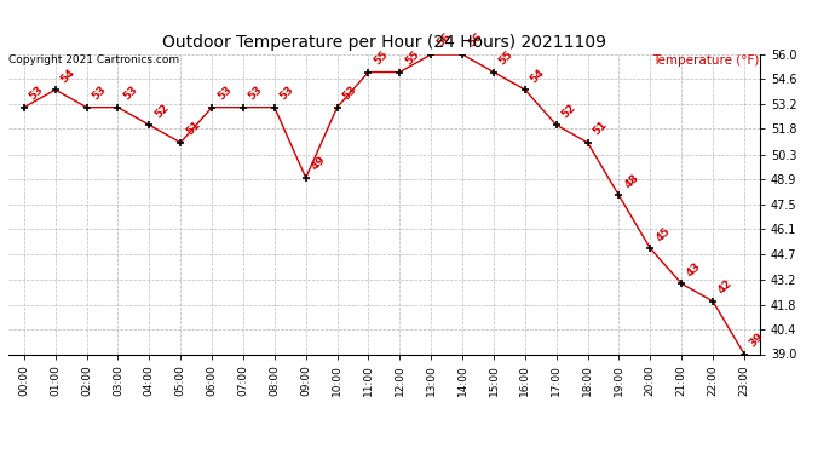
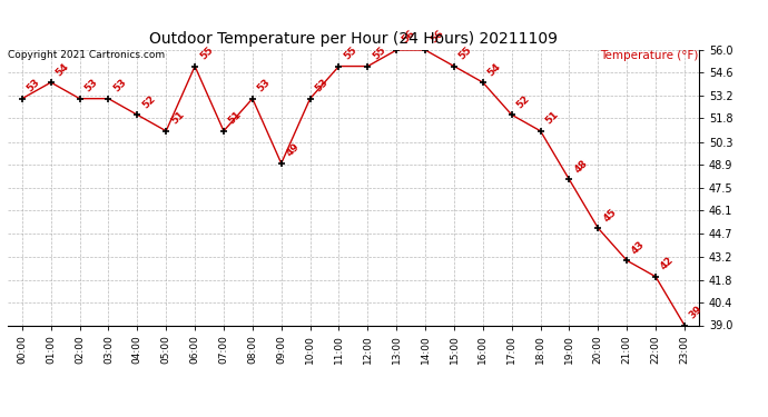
06:00: 53 -> 55
07:00: 53 -> 51
